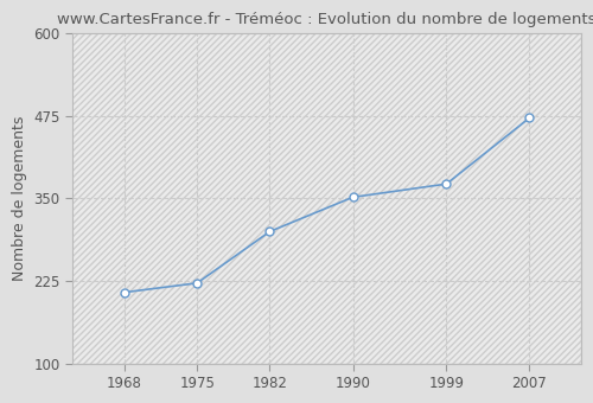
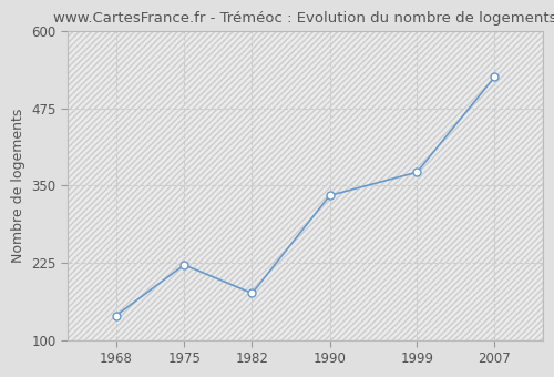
1968: 208 -> 140
1982: 300 -> 176
1990: 352 -> 334
2007: 472 -> 526
